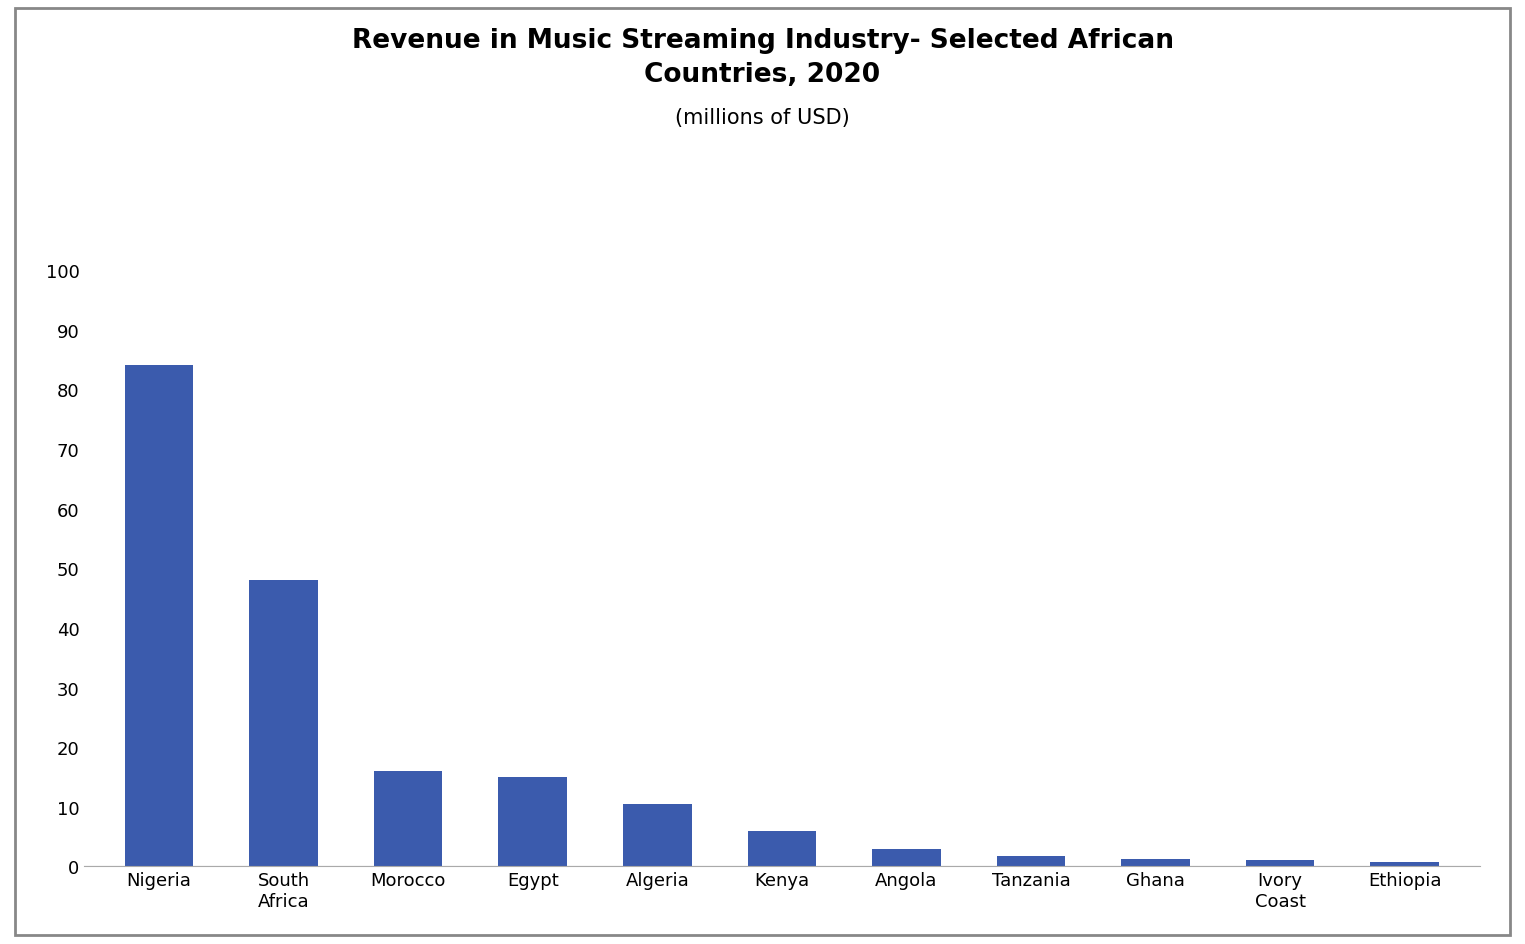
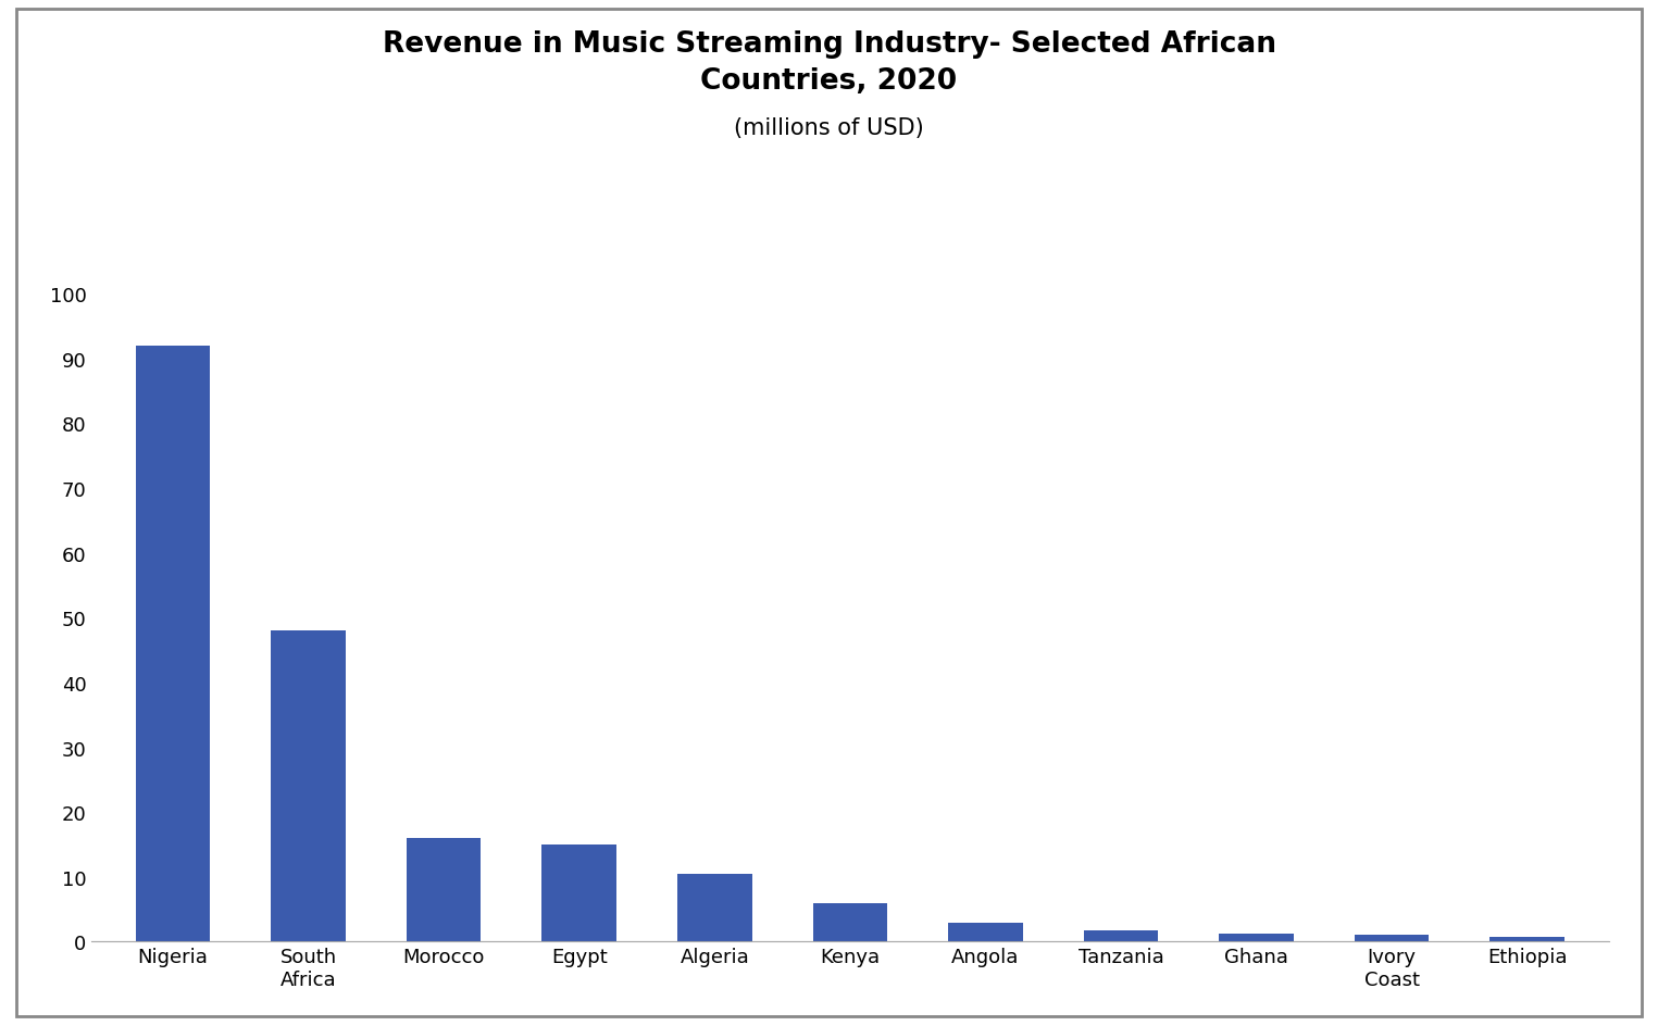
Nigeria: 84.0 -> 92.0
